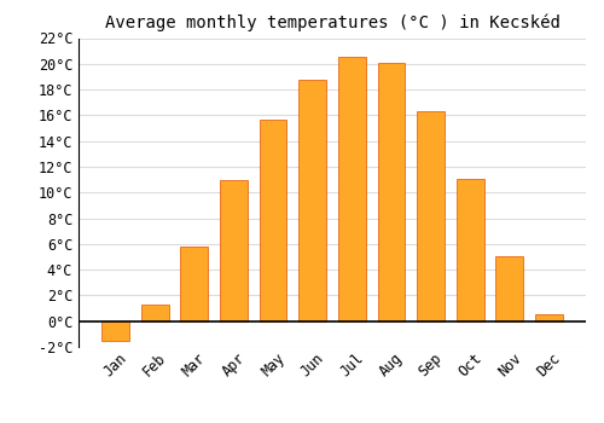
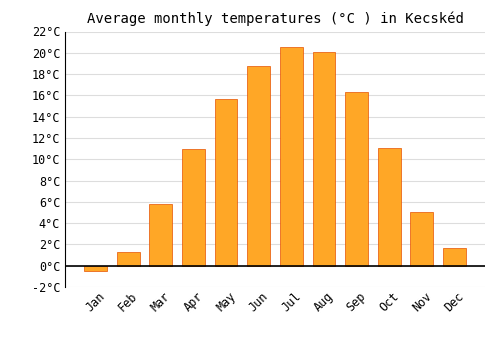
Jan: -1.5°C -> -0.5°C
Dec: 0.5°C -> 1.7°C
